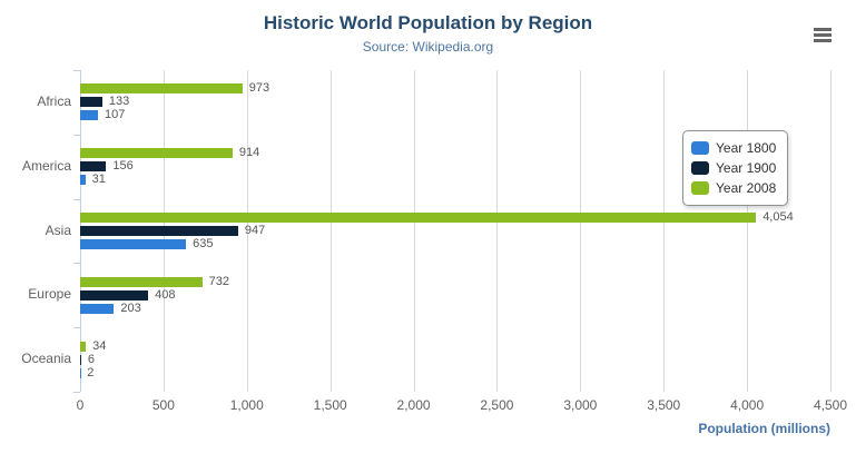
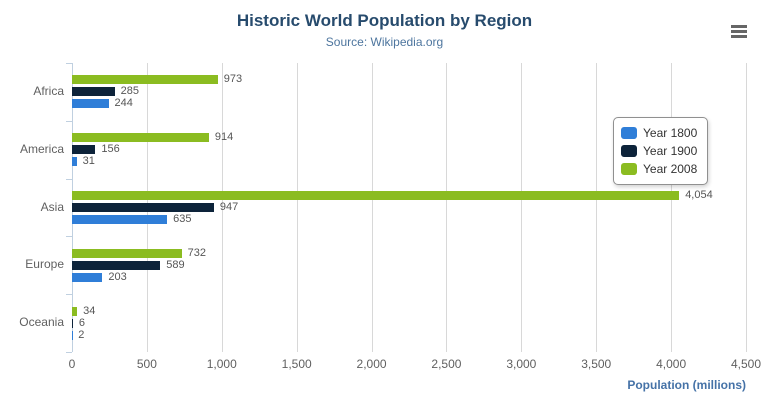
Year 1800/Africa: 107 -> 244
Year 1900/Africa: 133 -> 285
Year 1900/Europe: 408 -> 589
